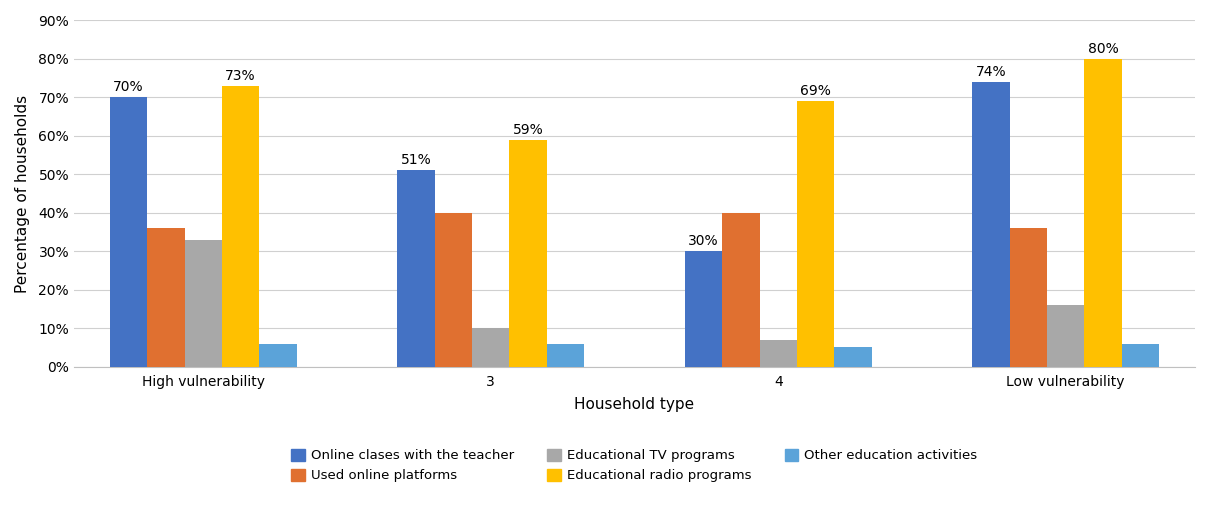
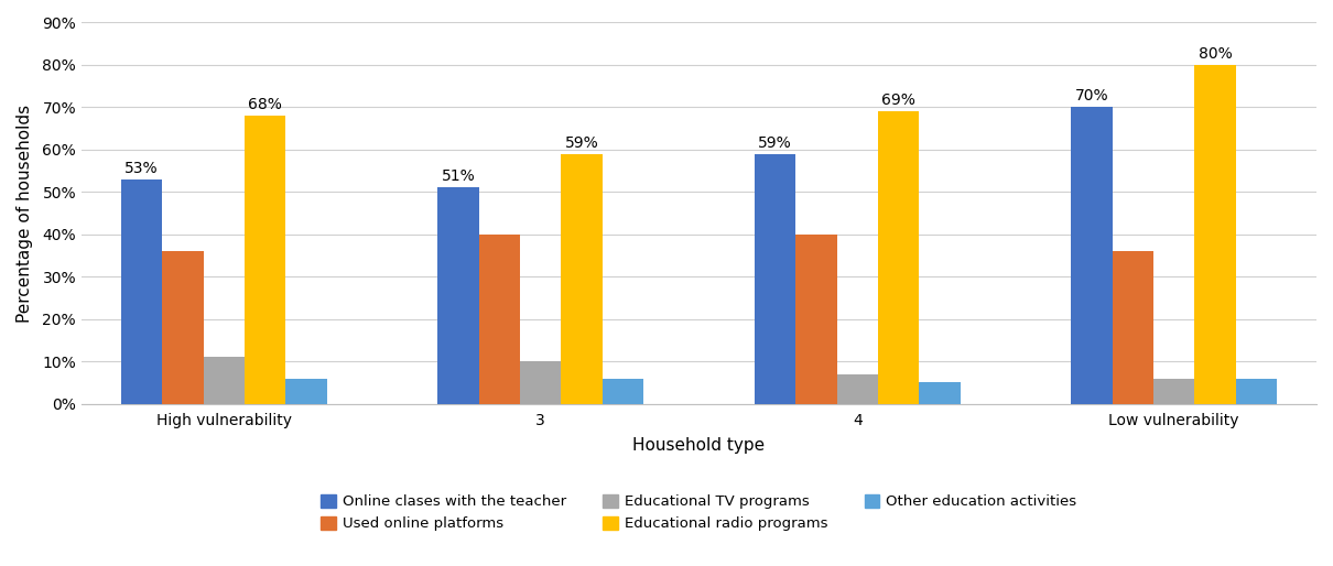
Online clases with the teacher/High vulnerability: 70% -> 53%
Educational TV programs/High vulnerability: 33% -> 11%
Educational radio programs/High vulnerability: 73% -> 68%
Online clases with the teacher/4: 30% -> 59%
Online clases with the teacher/Low vulnerability: 74% -> 70%
Educational TV programs/Low vulnerability: 16% -> 6%
